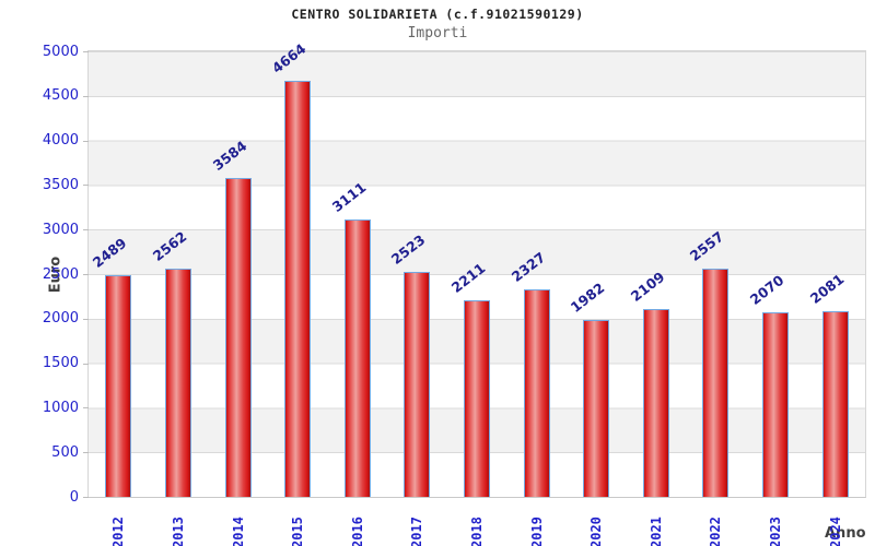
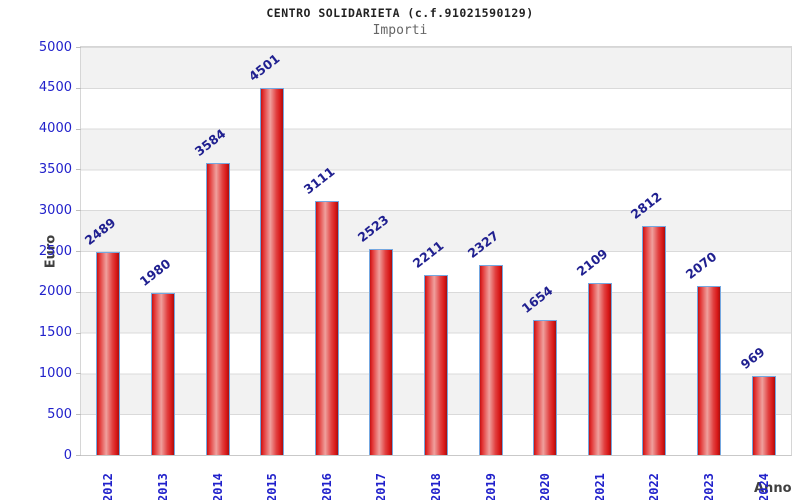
2013: 2562 -> 1980
2015: 4664 -> 4501
2020: 1982 -> 1654
2022: 2557 -> 2812
2024: 2081 -> 969
